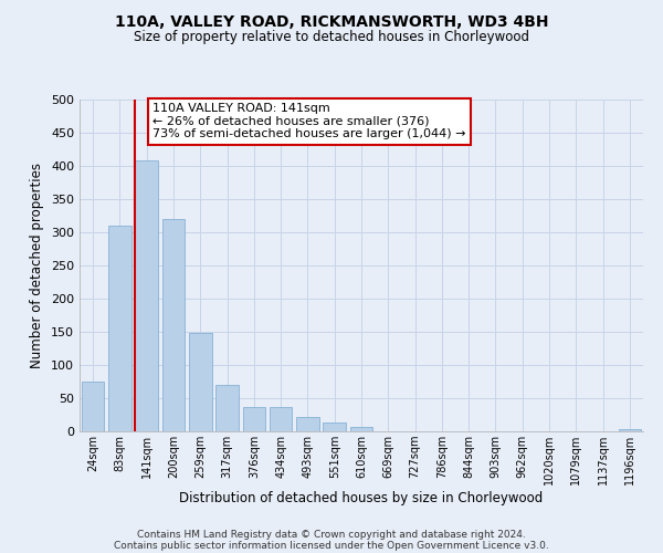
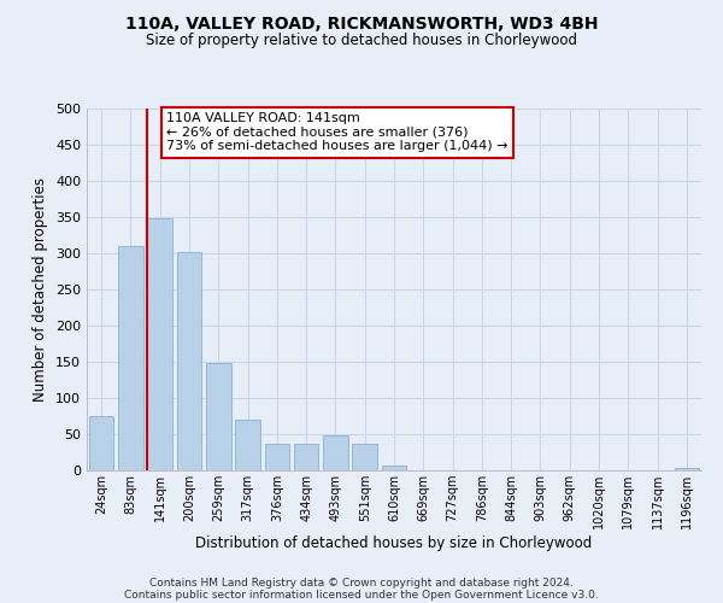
141sqm: 408 -> 348
200sqm: 320 -> 302
493sqm: 22 -> 48
551sqm: 14 -> 36
